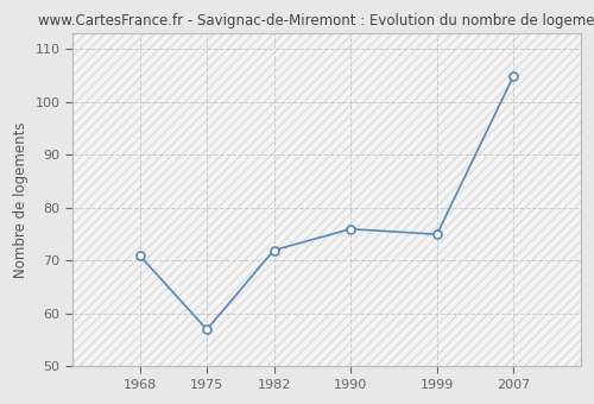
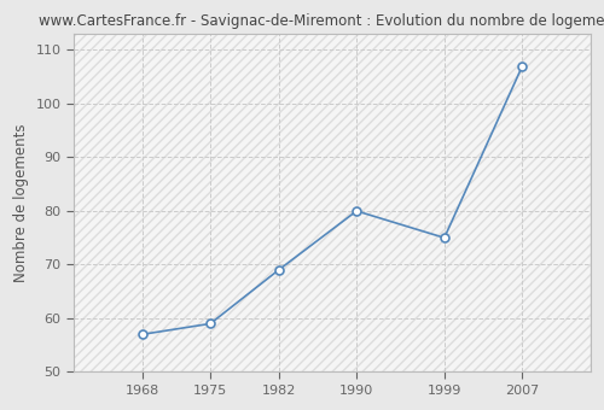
1968: 71 -> 57
1975: 57 -> 59
1982: 72 -> 69
1990: 76 -> 80
2007: 105 -> 107
